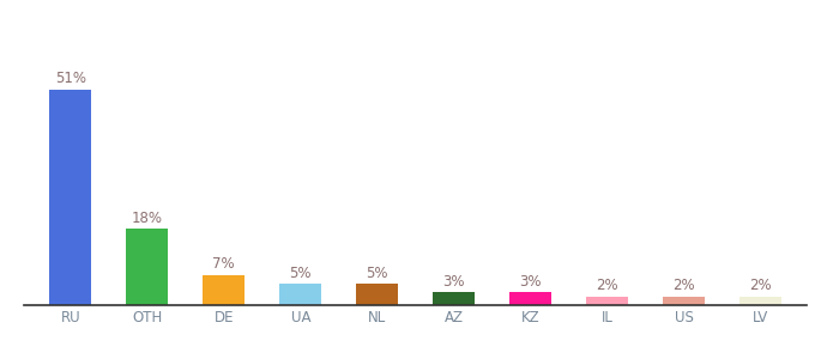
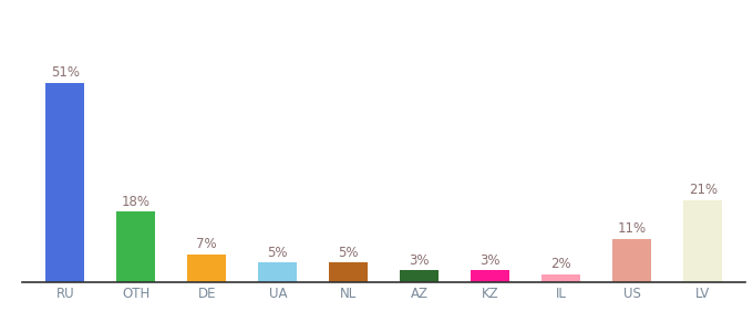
US: 2% -> 11%
LV: 2% -> 21%
